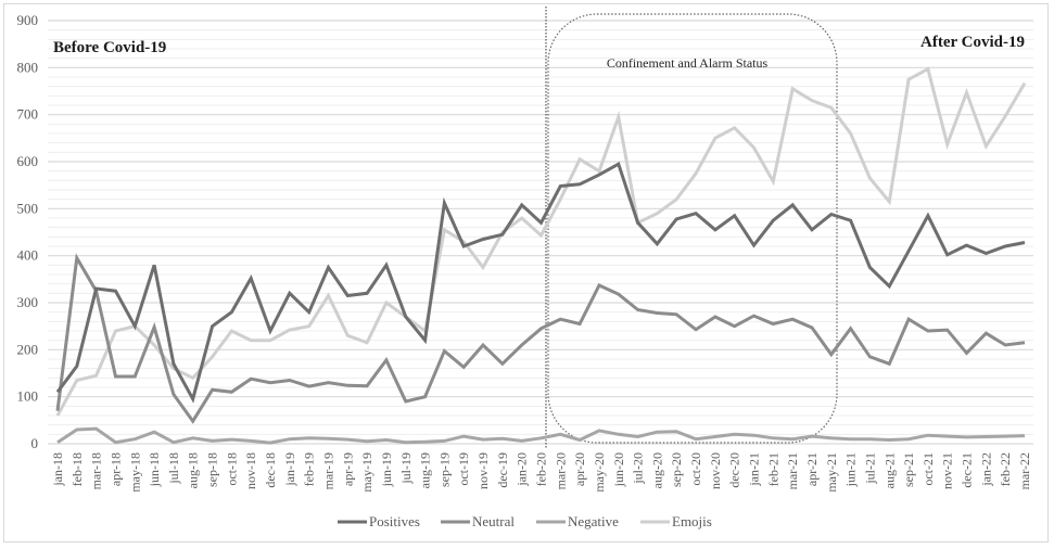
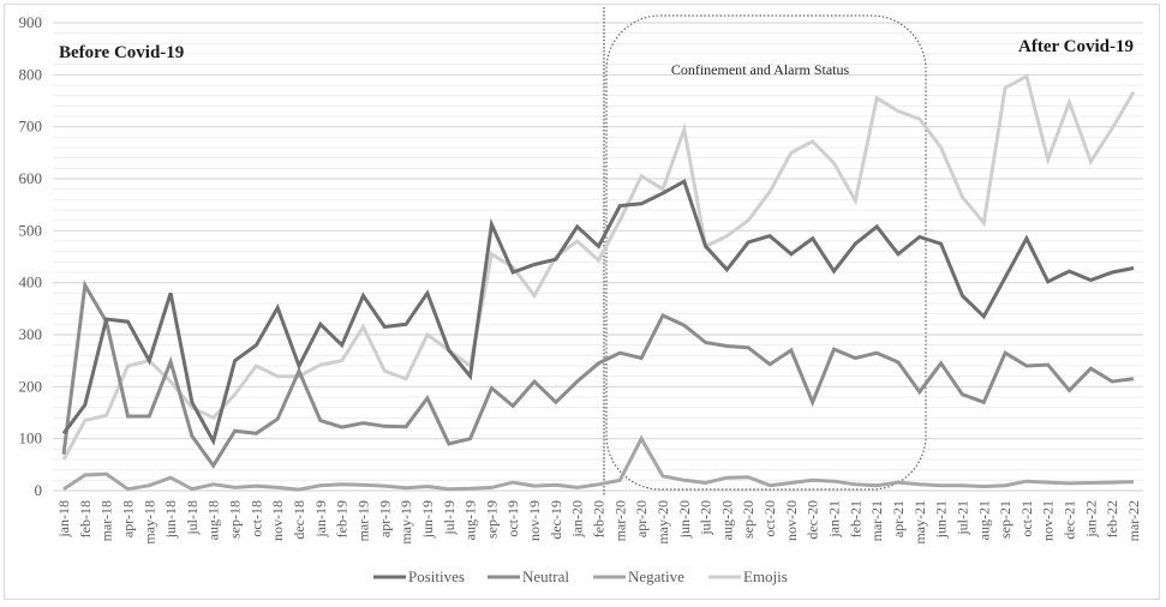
Neutral/dec-18: 130 -> 230
Negative/apr-20: 10 -> 100
Neutral/dec-20: 250 -> 170
